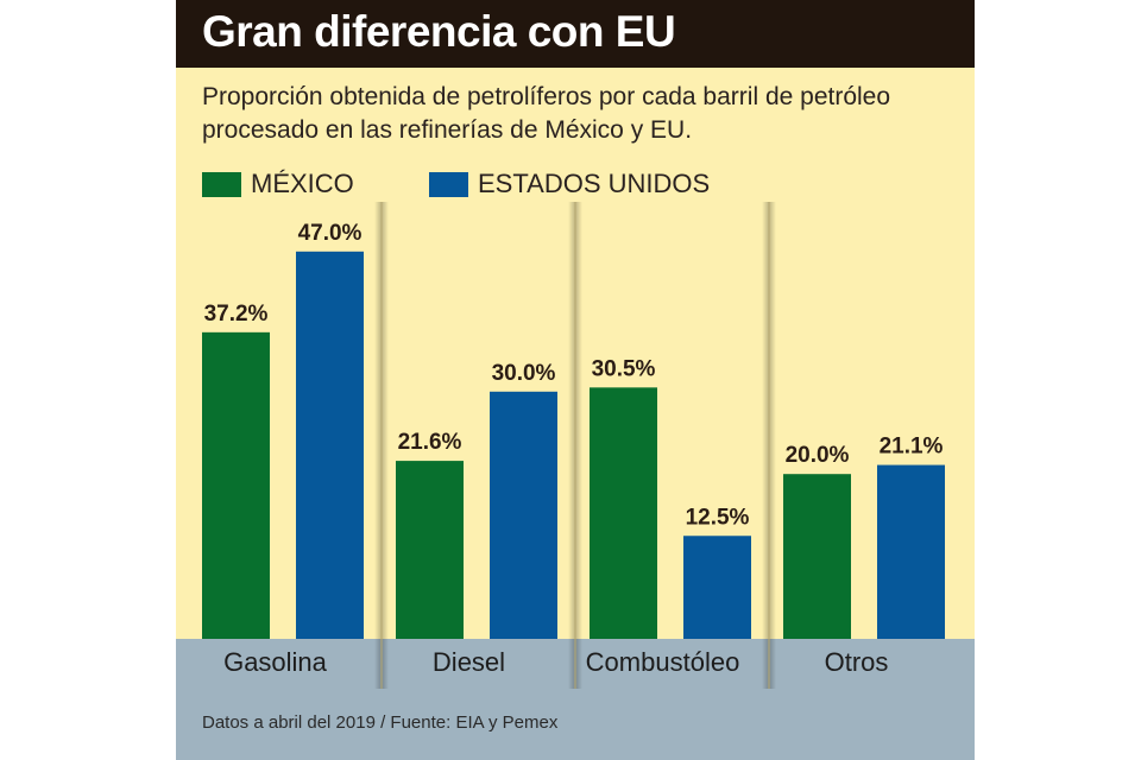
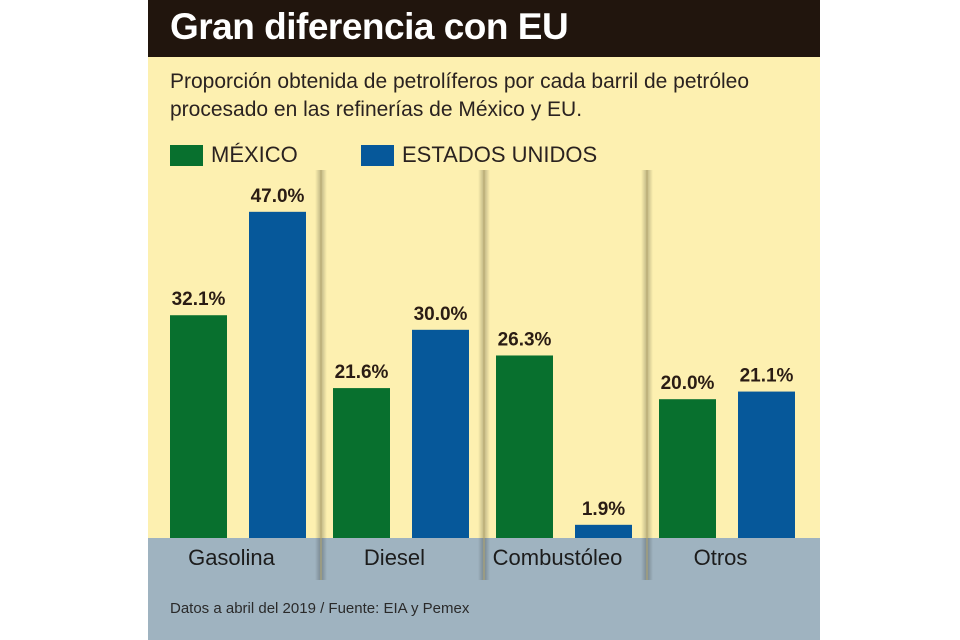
MÉXICO/Gasolina: 37.2% -> 32.1%
MÉXICO/Combustóleo: 30.5% -> 26.3%
ESTADOS UNIDOS/Combustóleo: 12.5% -> 1.9%
